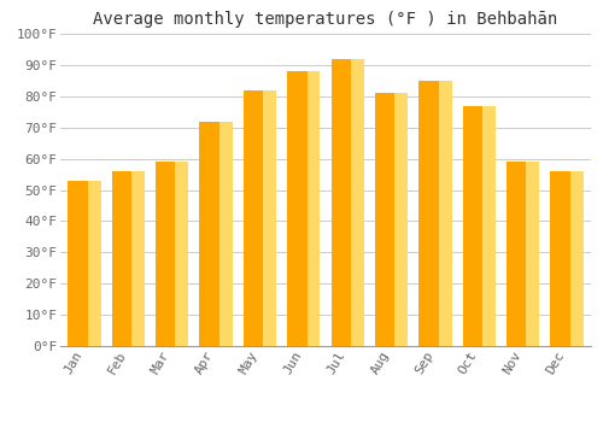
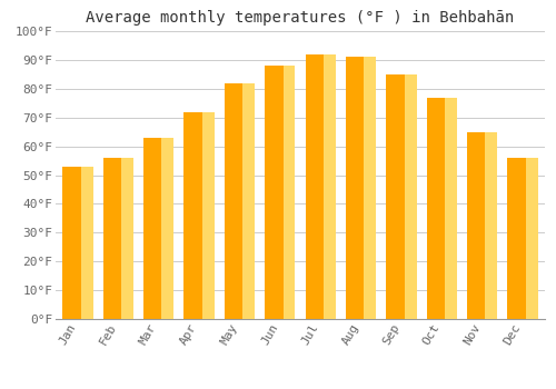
Mar: 59°F -> 63°F
Aug: 81°F -> 91°F
Nov: 59°F -> 65°F
